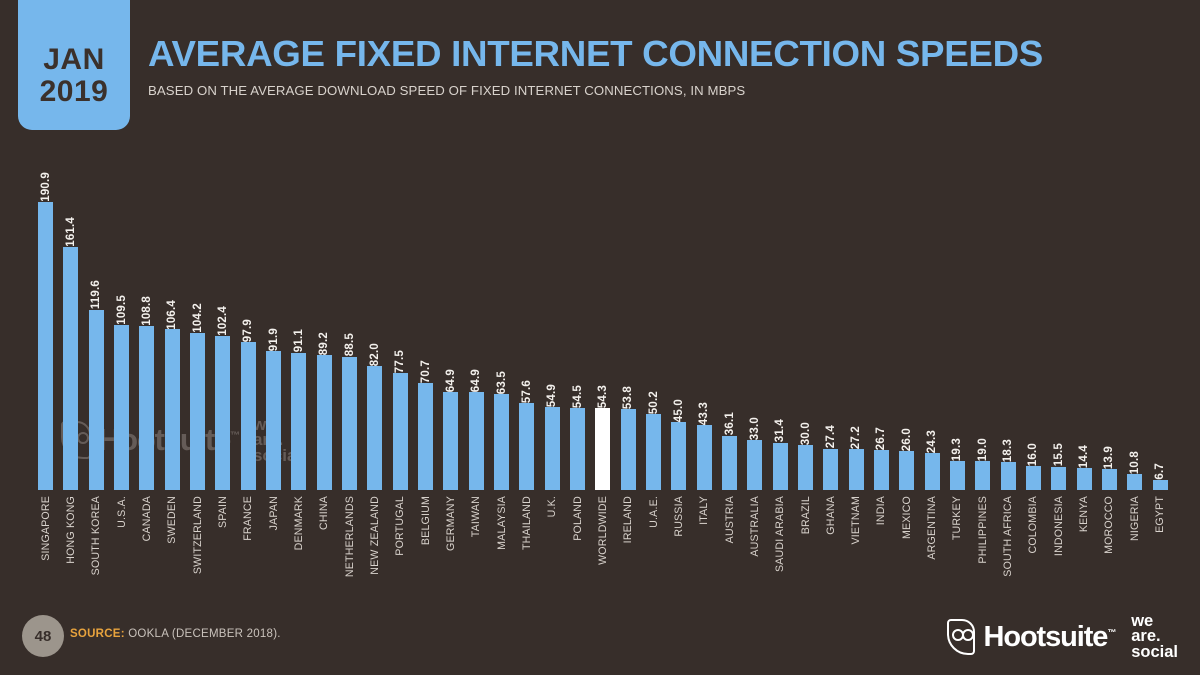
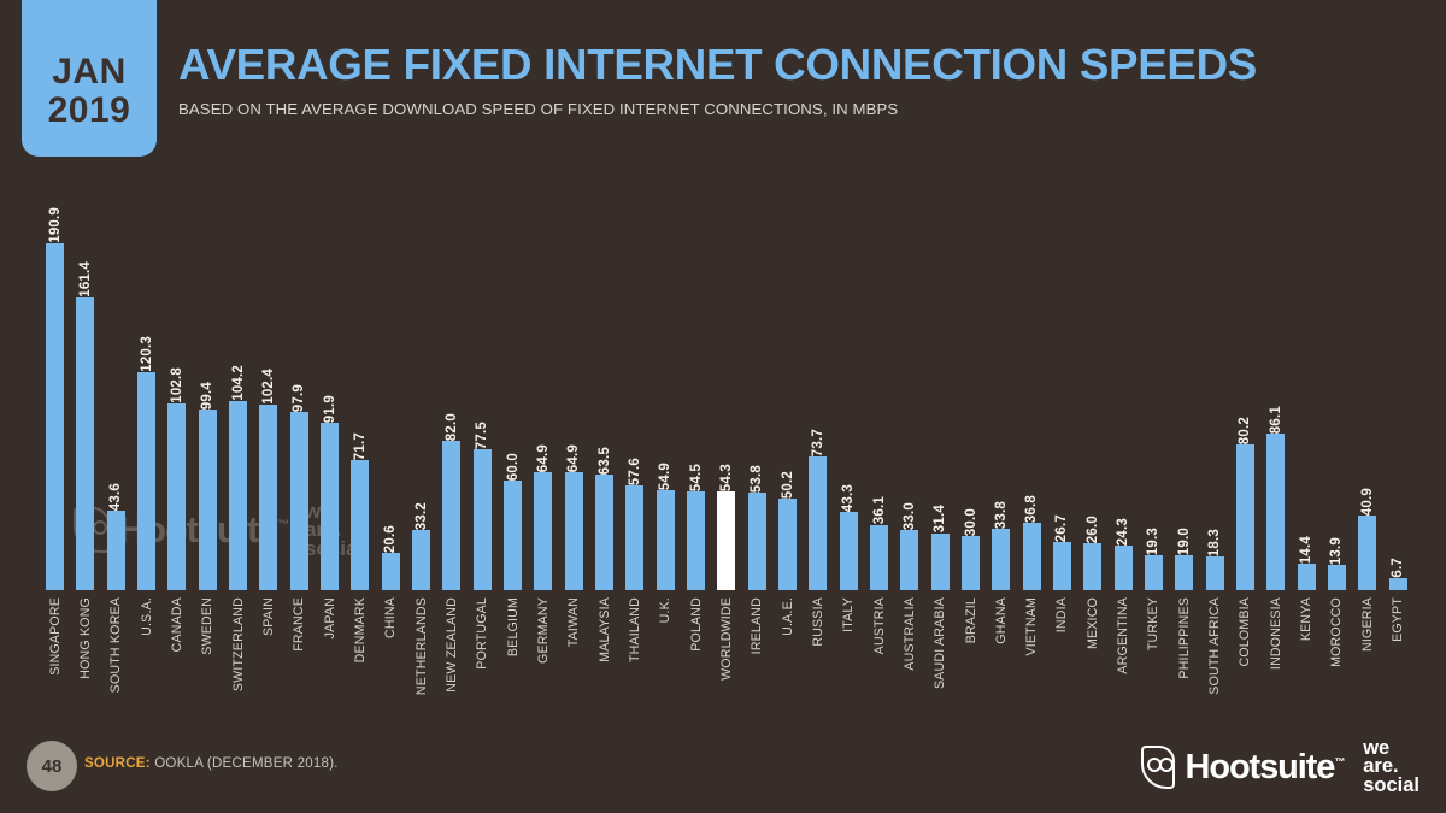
SOUTH KOREA: 119.6 -> 43.6
U.S.A.: 109.5 -> 120.3
CANADA: 108.8 -> 102.8
SWEDEN: 106.4 -> 99.4
DENMARK: 91.1 -> 71.7
CHINA: 89.2 -> 20.6
NETHERLANDS: 88.5 -> 33.2
BELGIUM: 70.7 -> 60.0
RUSSIA: 45.0 -> 73.7
GHANA: 27.4 -> 33.8
VIETNAM: 27.2 -> 36.8
COLOMBIA: 16.0 -> 80.2
INDONESIA: 15.5 -> 86.1
NIGERIA: 10.8 -> 40.9
